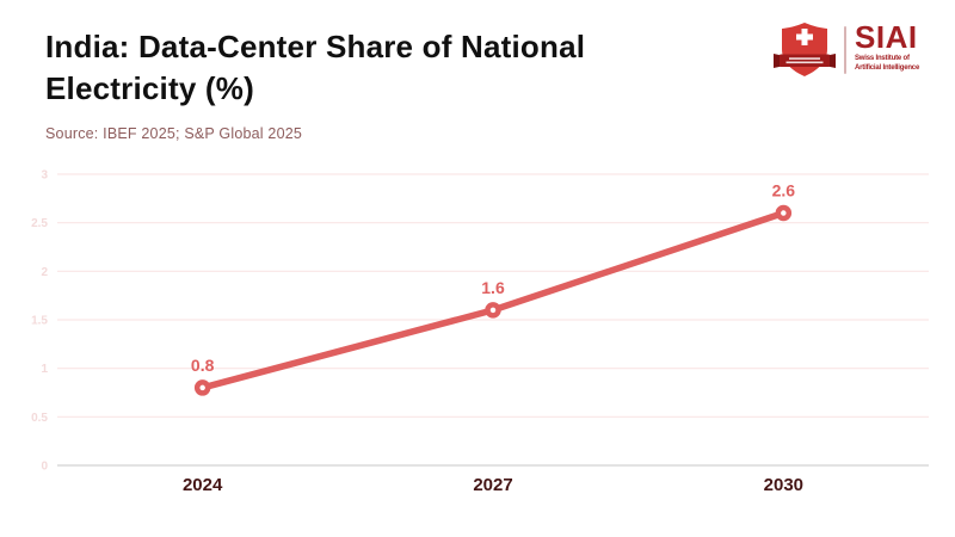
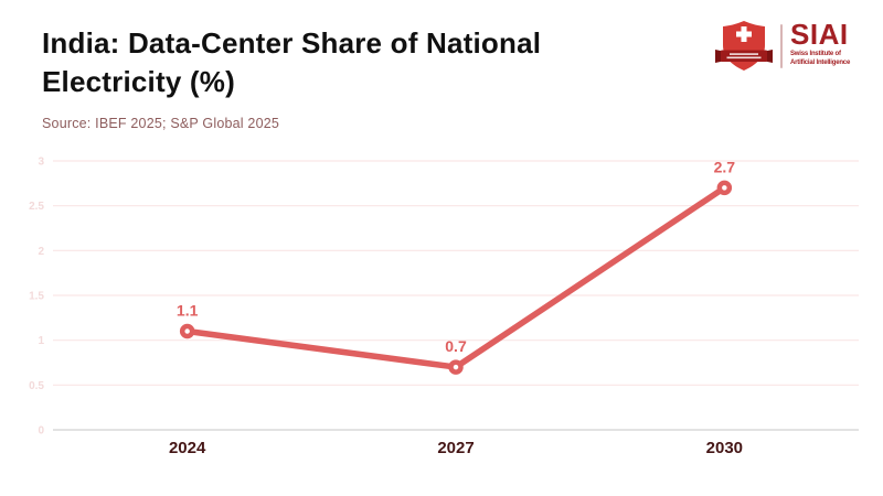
2024: 0.8 -> 1.1
2027: 1.6 -> 0.7
2030: 2.6 -> 2.7
